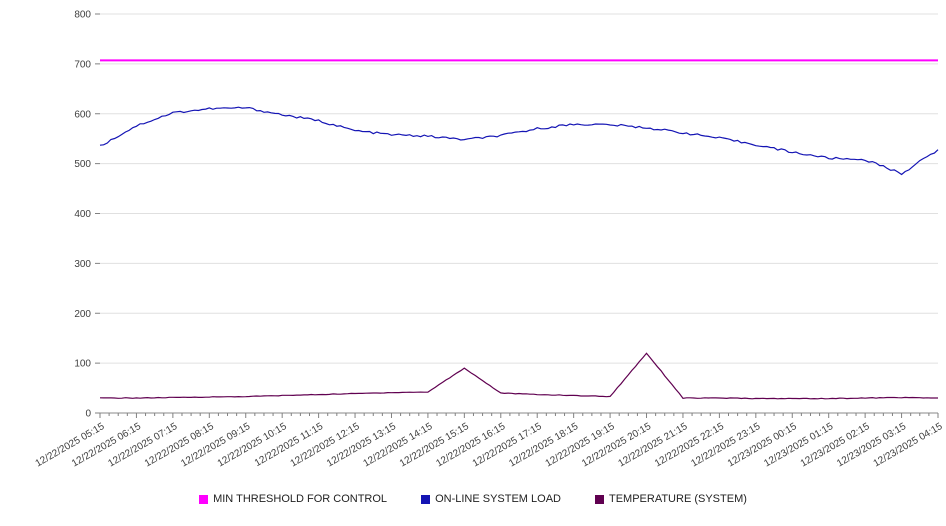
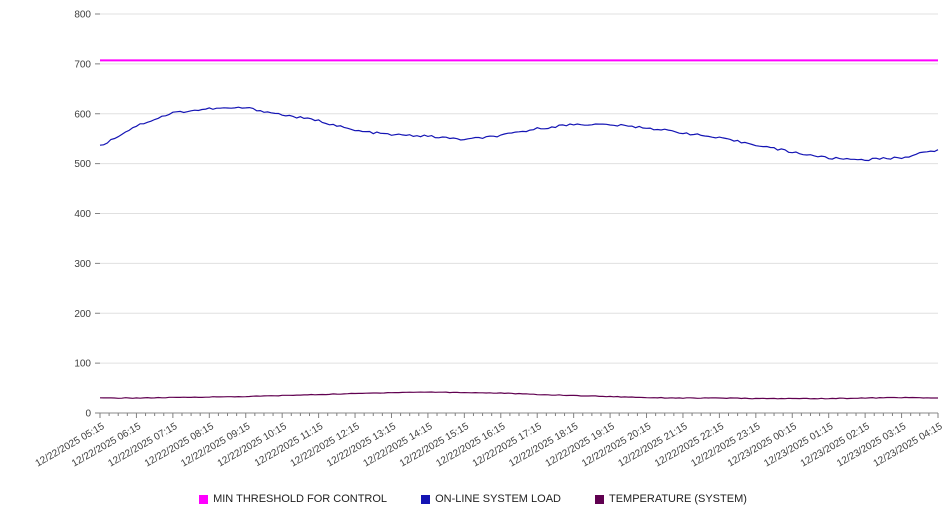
TEMPERATURE (SYSTEM)/12/22/2025 15:15: 90 -> 40
TEMPERATURE (SYSTEM)/12/22/2025 20:15: 120 -> 30
ON-LINE SYSTEM LOAD/12/23/2025 03:15: 480 -> 510
